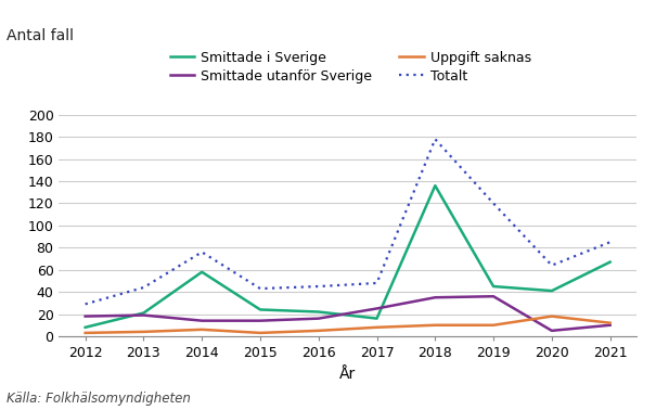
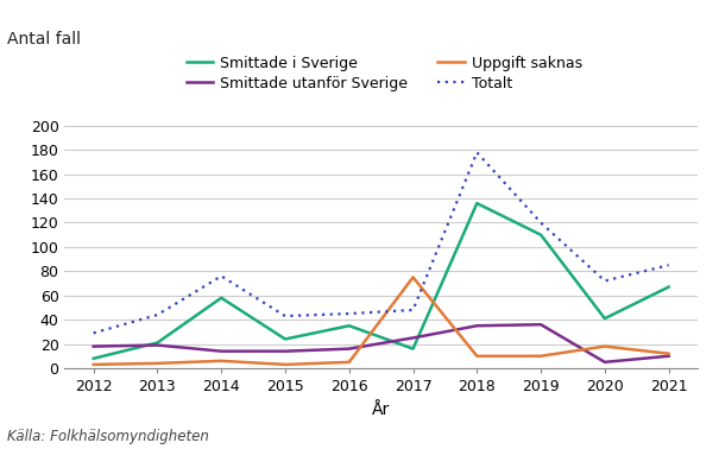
Smittade i Sverige/2016: 22 -> 35
Uppgift saknas/2017: 8 -> 75
Smittade i Sverige/2019: 45 -> 110
Totalt/2020: 64 -> 72
